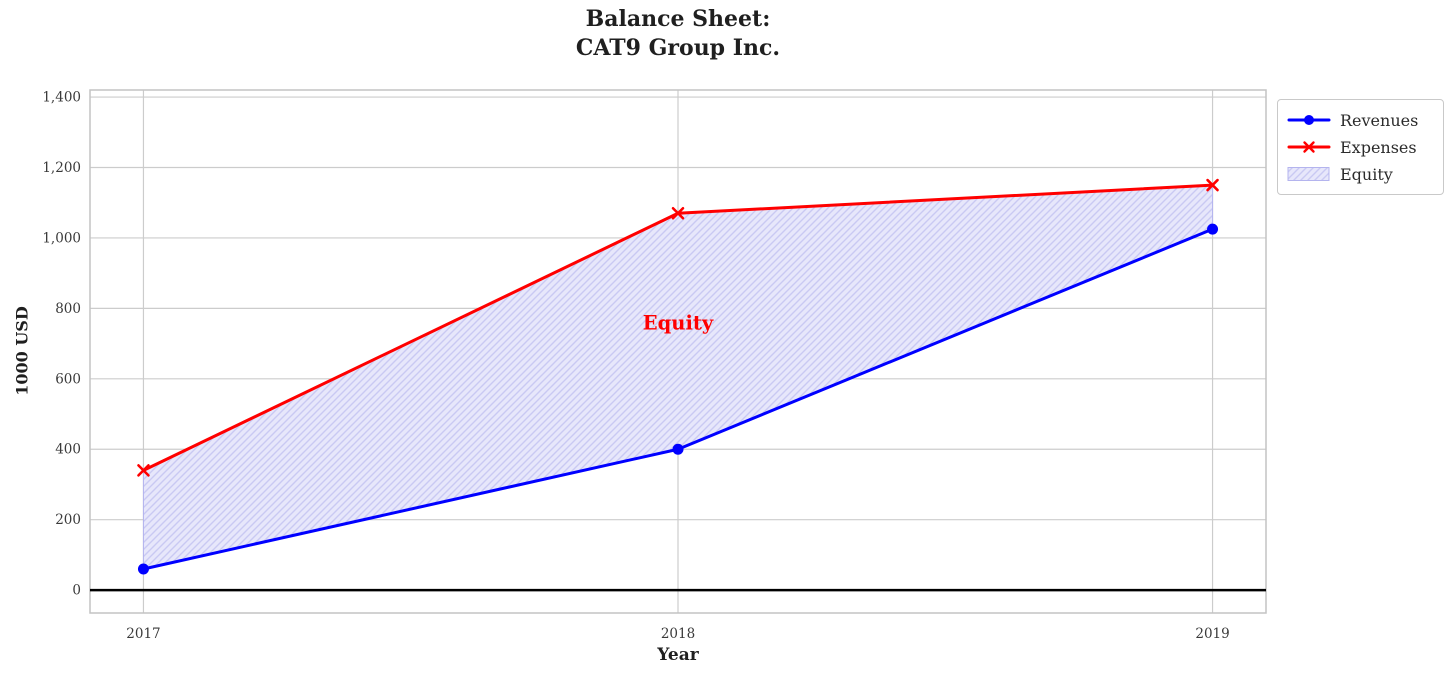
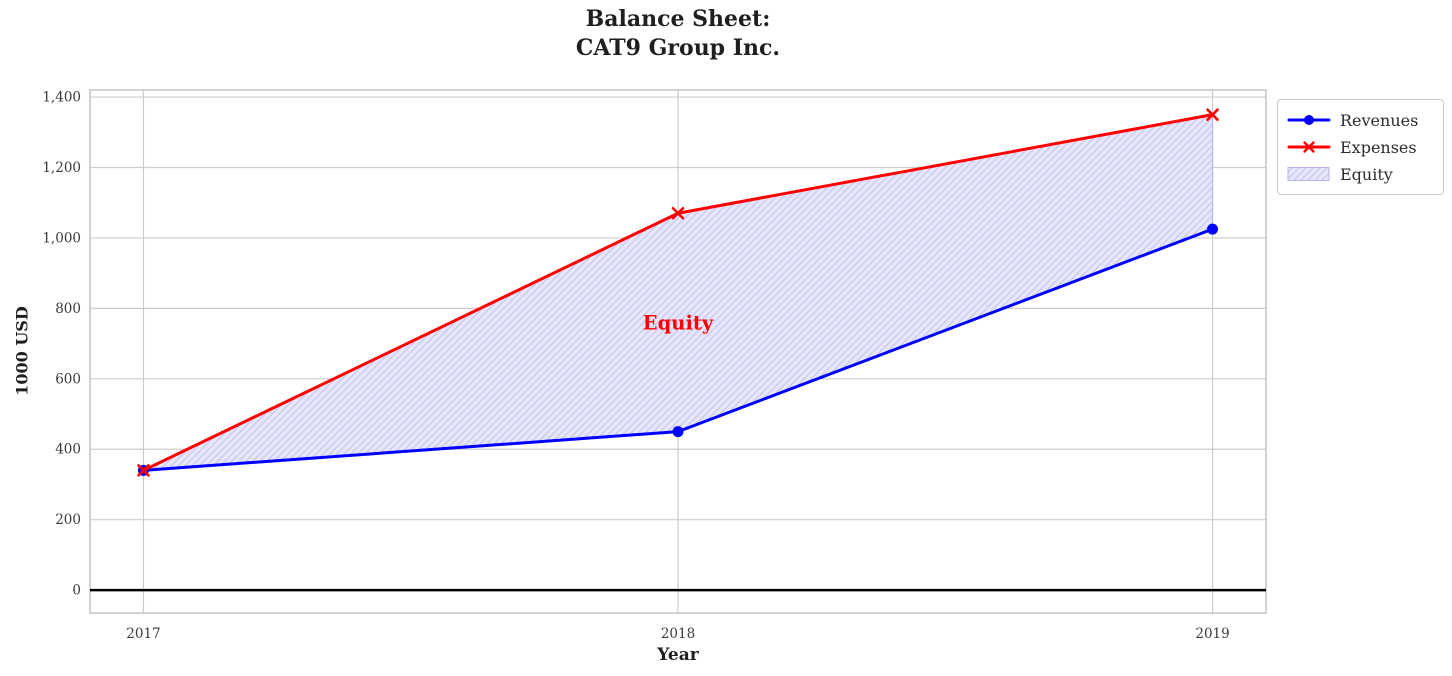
Revenues/2017: 60 -> 340
Revenues/2018: 400 -> 450
Expenses/2019: 1150 -> 1350
